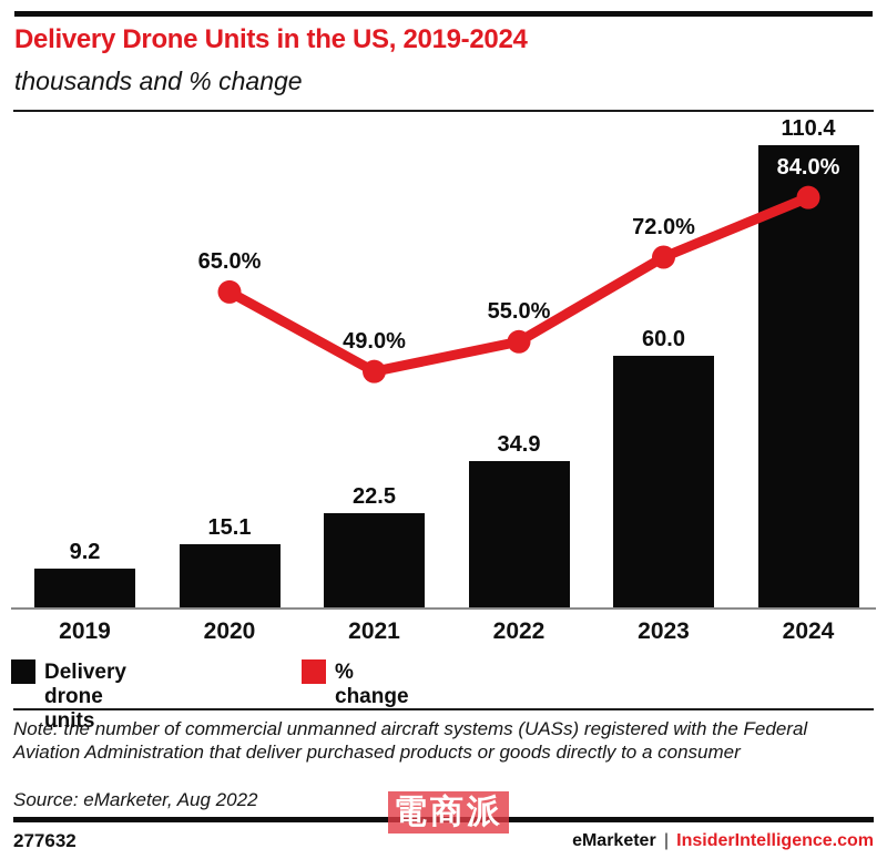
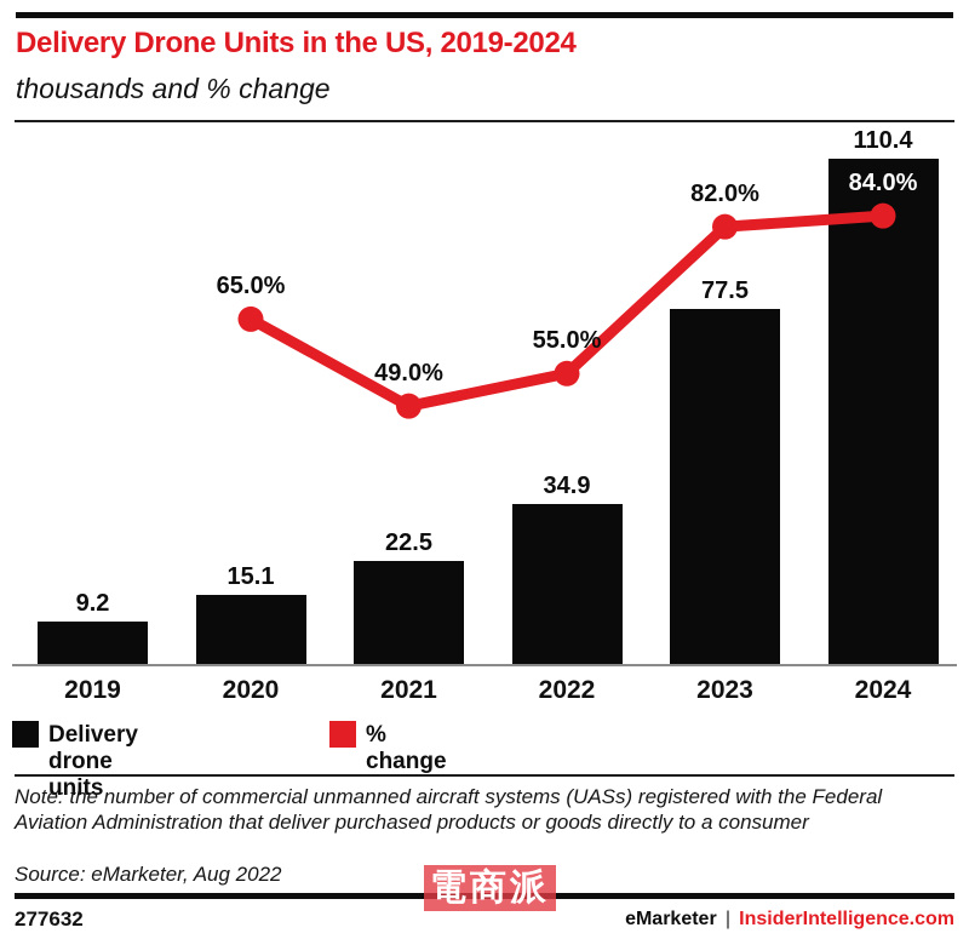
Delivery drone units/2023: 60.0 -> 77.5
% change/2023: 72.0% -> 82.0%
